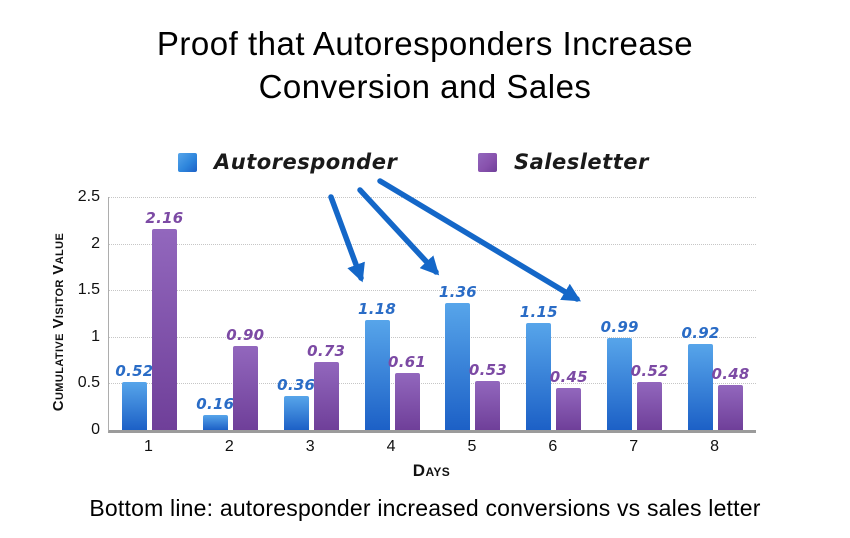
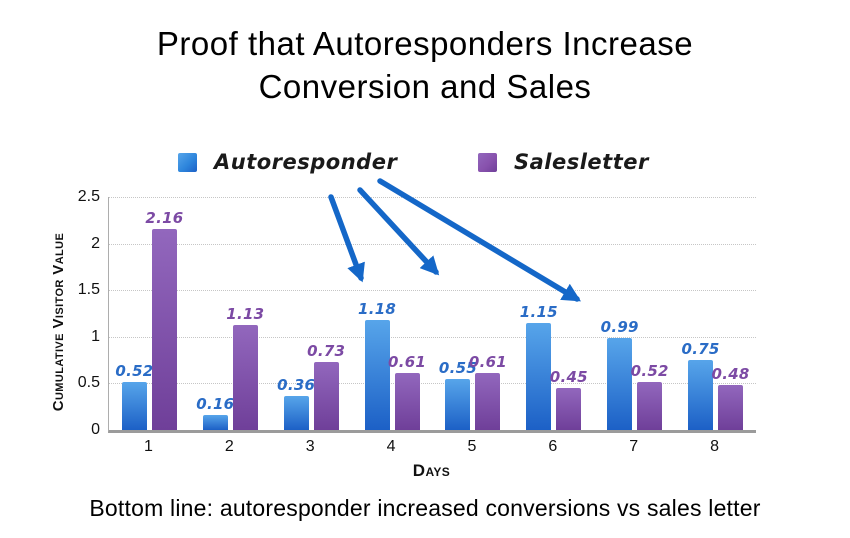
Salesletter/2: 0.90 -> 1.13
Autoresponder/5: 1.36 -> 0.55
Salesletter/5: 0.53 -> 0.61
Autoresponder/8: 0.92 -> 0.75
